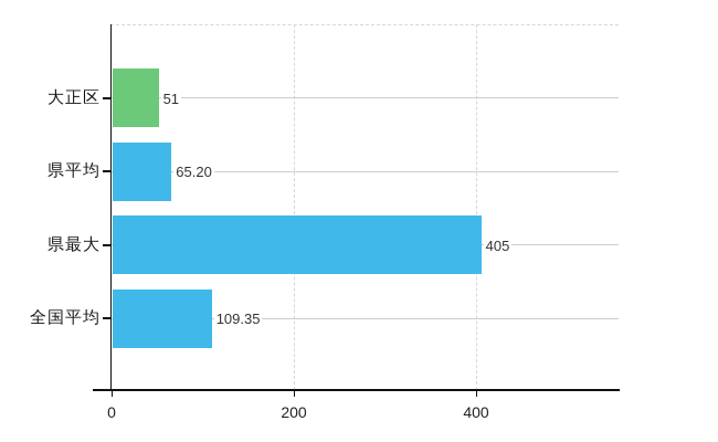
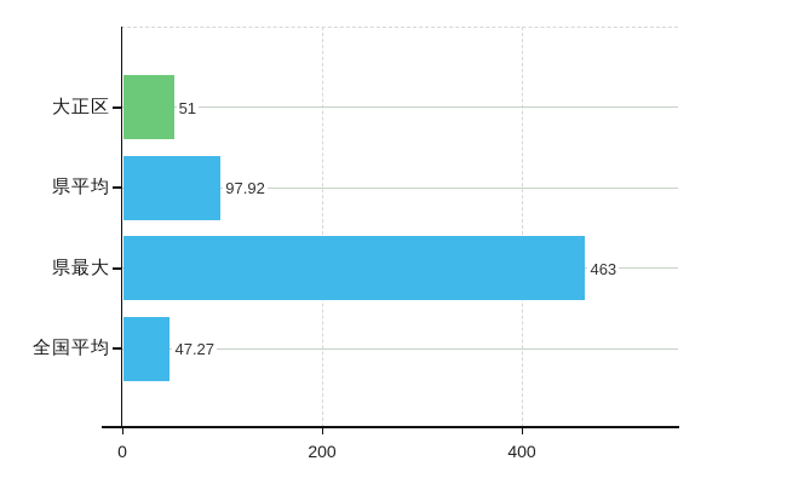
県平均: 65.20 -> 97.92
県最大: 405 -> 463
全国平均: 109.35 -> 47.27
